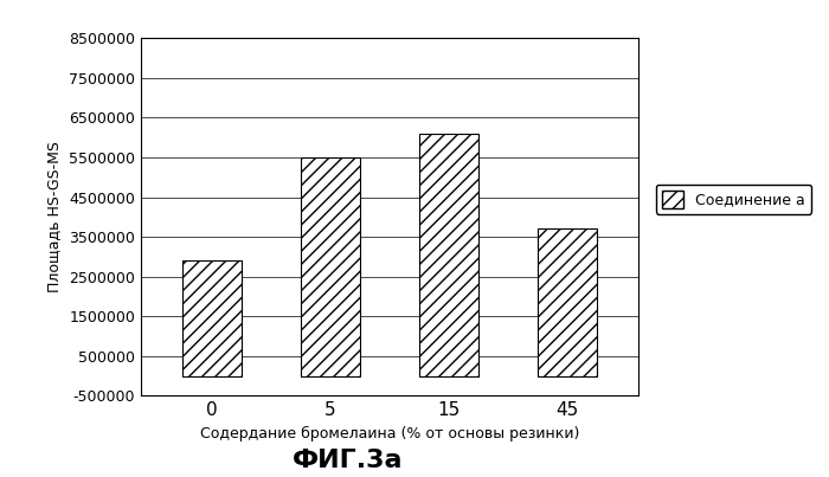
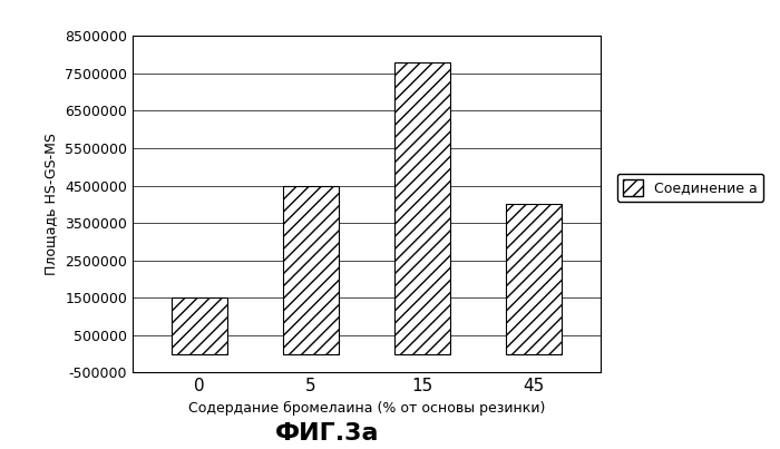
0: 2900000 -> 1500000
5: 5500000 -> 4500000
15: 6100000 -> 7800000
45: 3700000 -> 4000000
